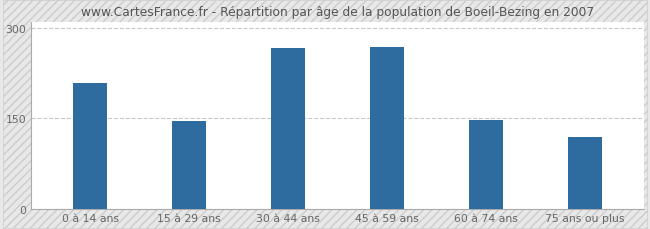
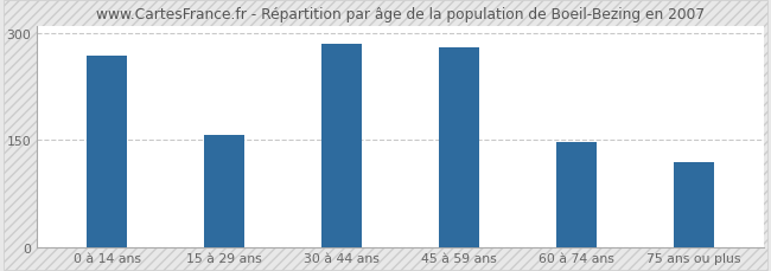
0 à 14 ans: 208 -> 268
15 à 29 ans: 146 -> 157
30 à 44 ans: 266 -> 284
45 à 59 ans: 268 -> 279
